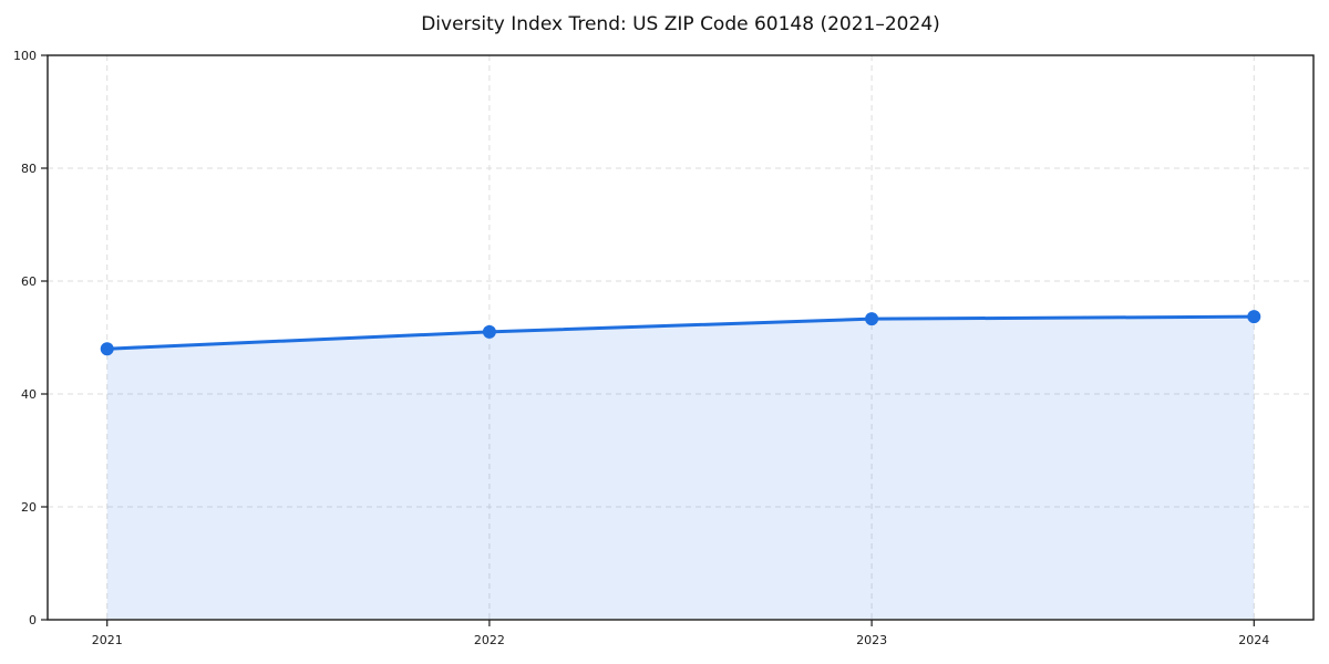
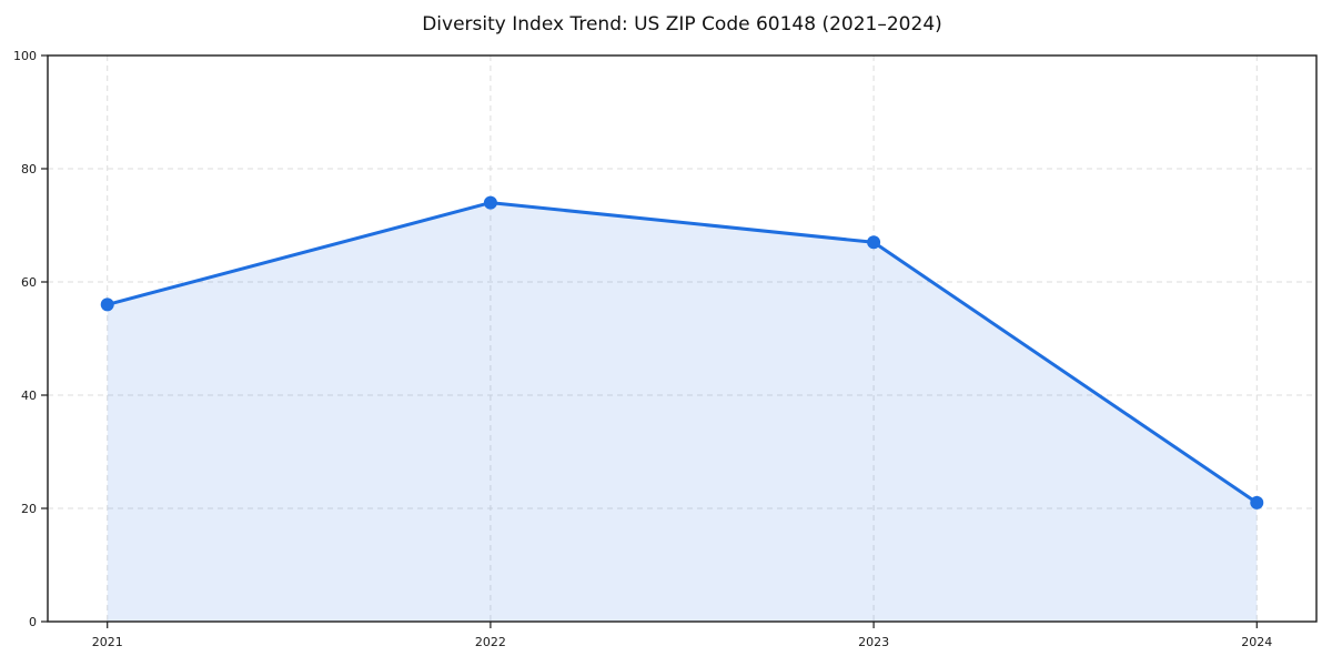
2021: 48 -> 56
2022: 51 -> 74
2023: 53 -> 67
2024: 54 -> 21
